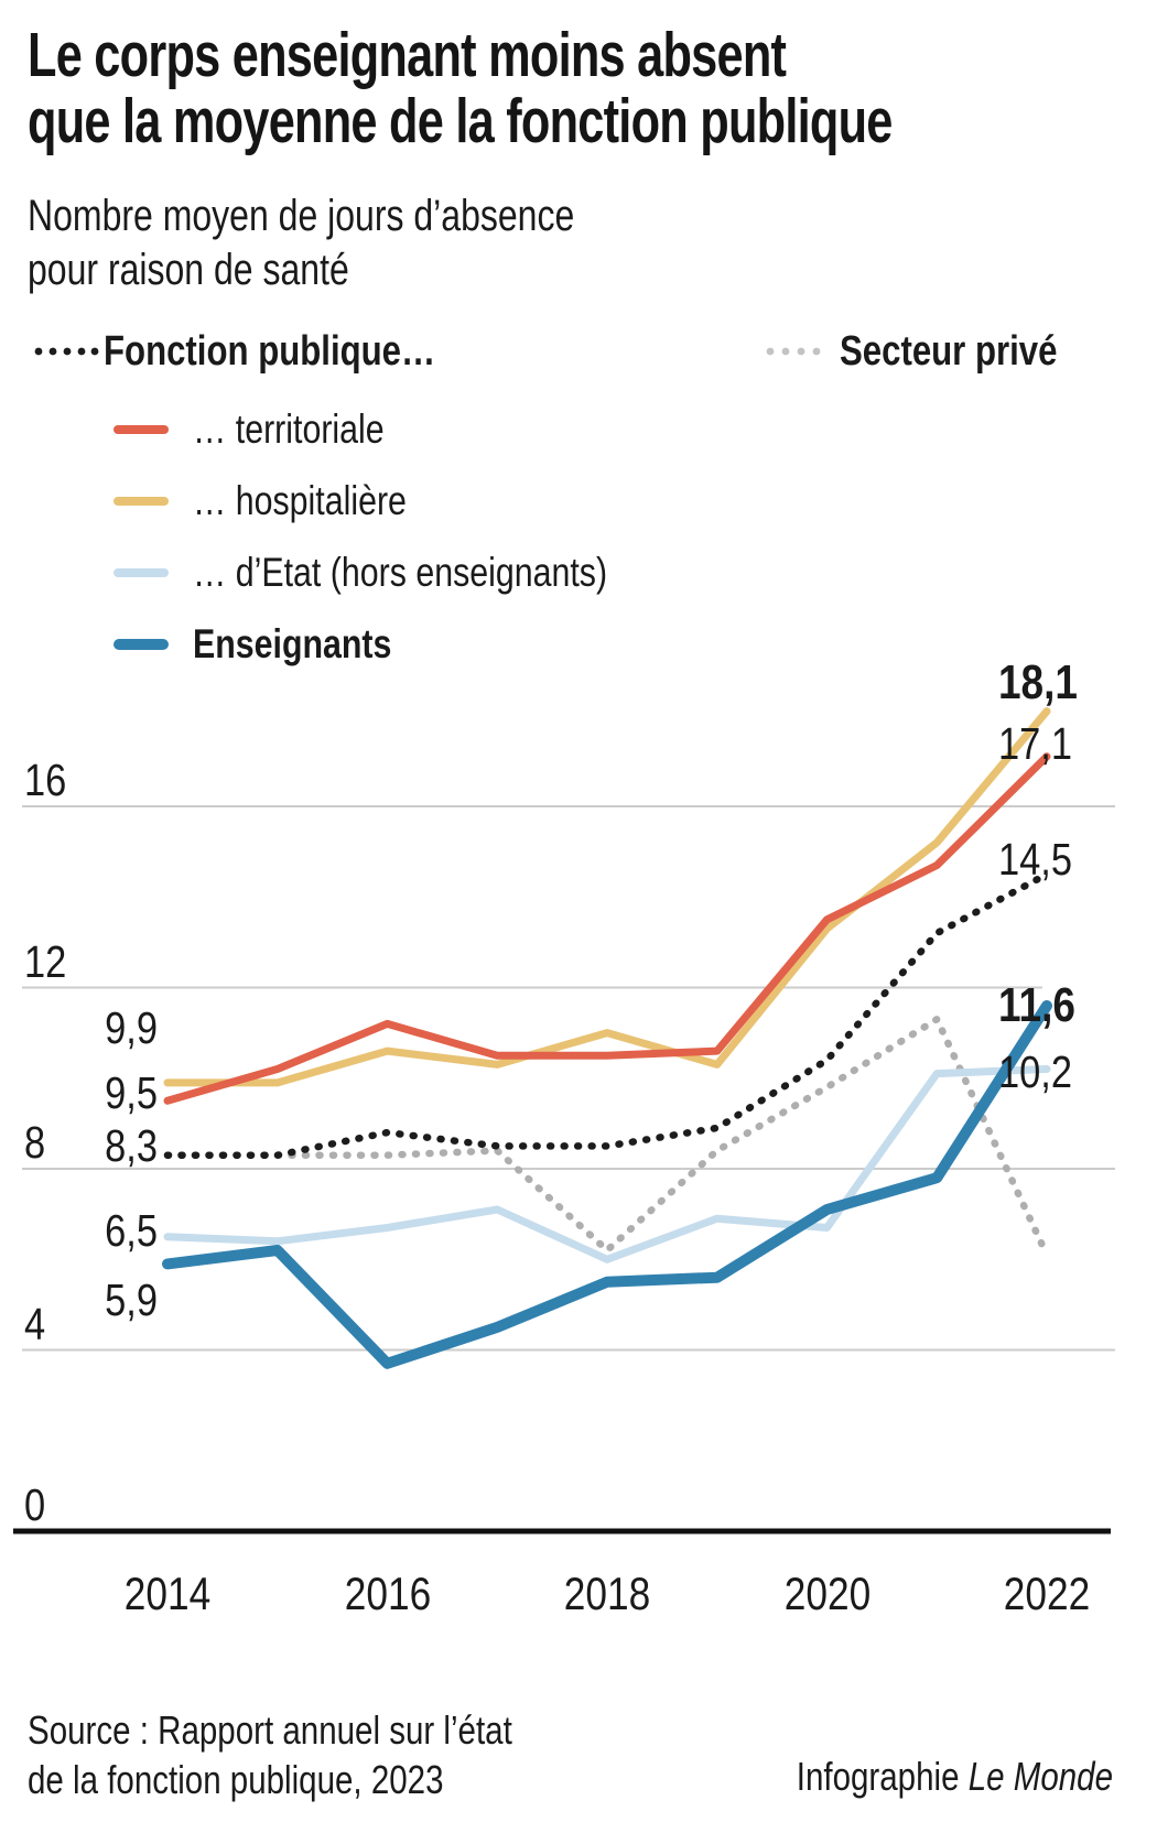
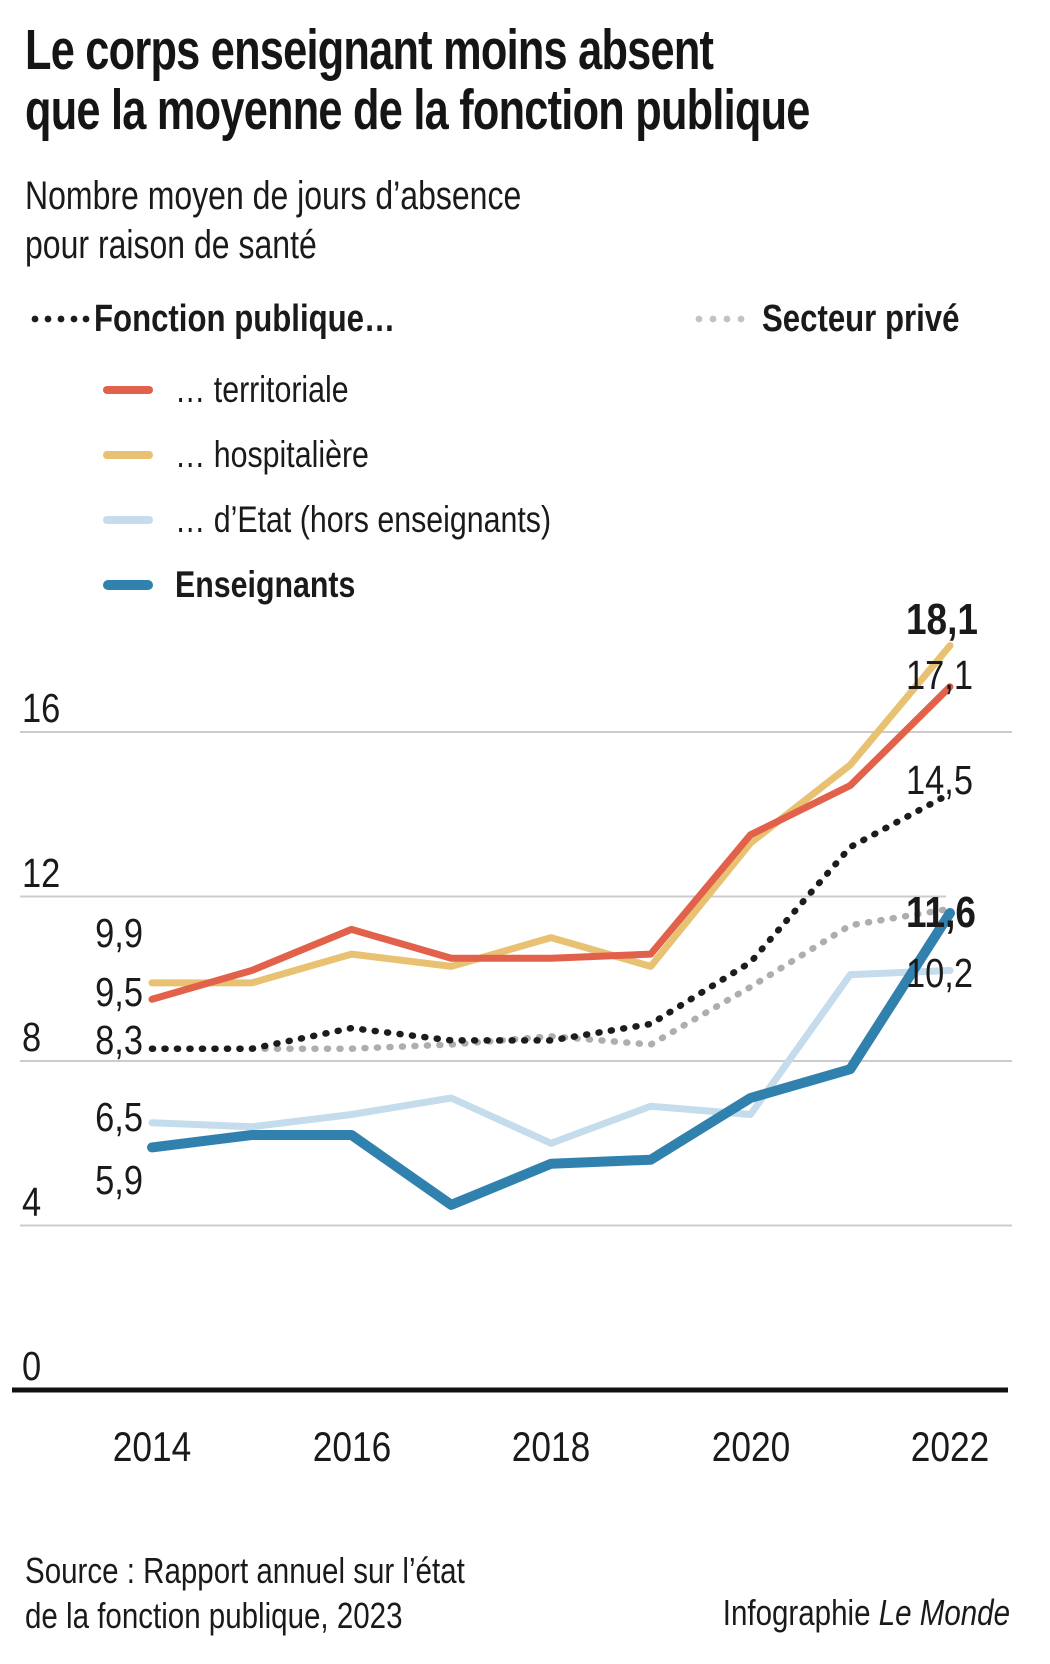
Enseignants/2016: 3.7 -> 6.2
Secteur privé/2018: 6.2 -> 8.6
Secteur privé/2022: 6.1 -> 11.7
